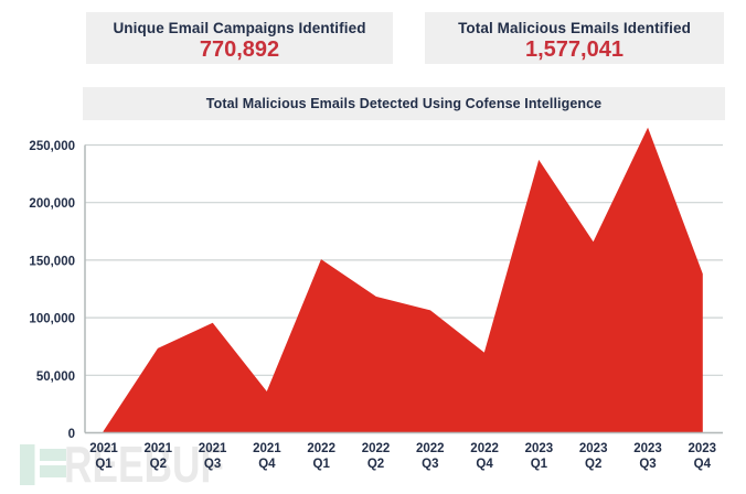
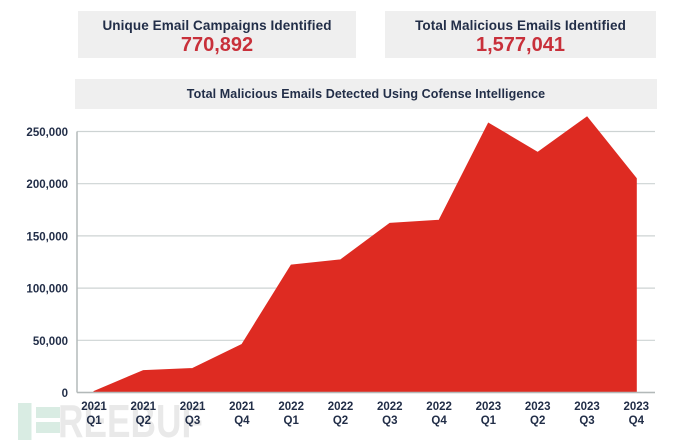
2021 Q2: 73000 -> 21000
2021 Q3: 95000 -> 23000
2021 Q4: 35000 -> 46000
2022 Q1: 150000 -> 122000
2022 Q2: 118000 -> 127000
2022 Q3: 106000 -> 162000
2022 Q4: 69000 -> 165000
2023 Q1: 236000 -> 258000
2023 Q2: 165000 -> 230000
2023 Q4: 138000 -> 205000
